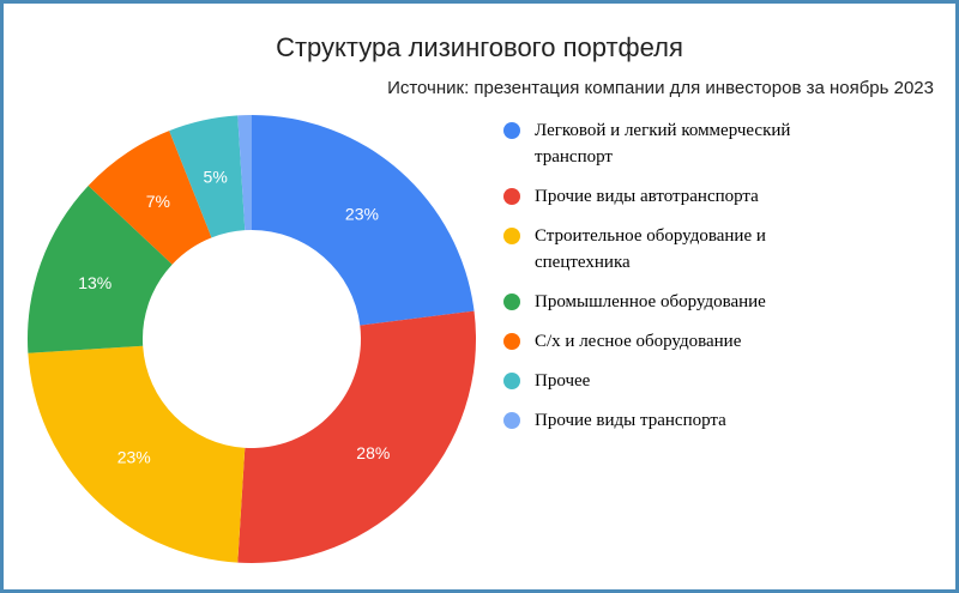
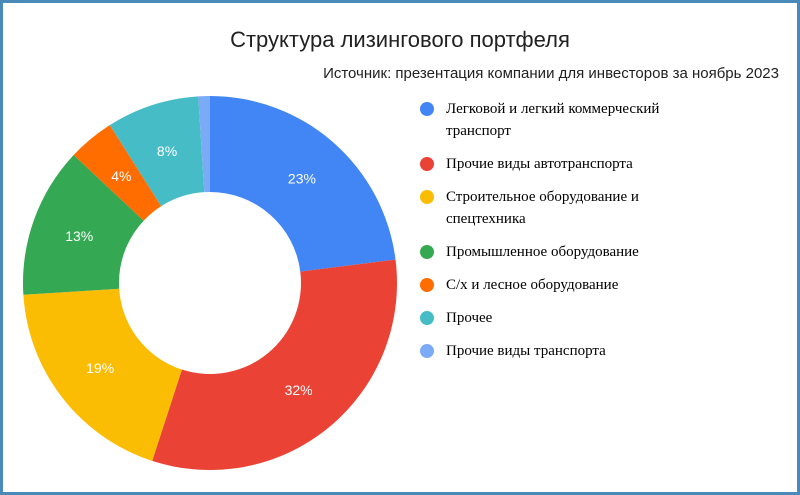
Прочие виды автотранспорта: 28% -> 32%
Строительное оборудование и спецтехника: 23% -> 19%
С/х и лесное оборудование: 7% -> 4%
Прочее: 5% -> 8%
